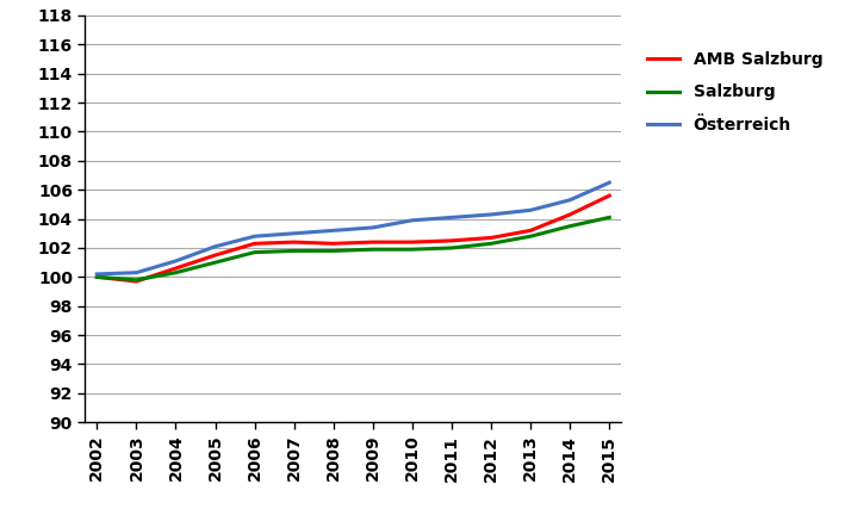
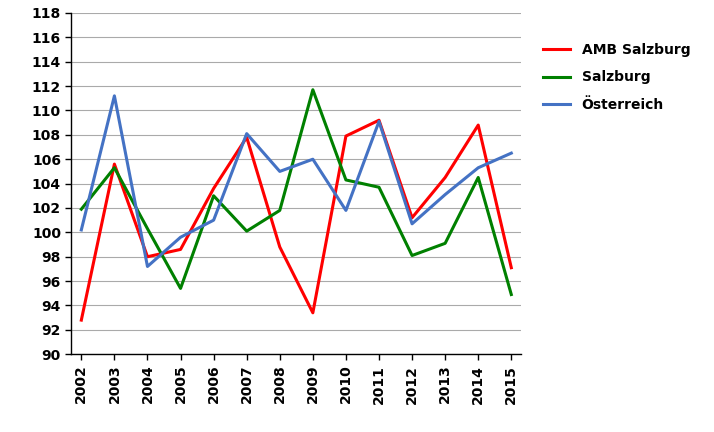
AMB Salzburg/2002: 100.0 -> 92.8
Salzburg/2002: 100.0 -> 101.9
AMB Salzburg/2003: 99.7 -> 105.6
Salzburg/2003: 99.8 -> 105.3
Österreich/2003: 100.3 -> 111.2
AMB Salzburg/2004: 100.6 -> 98.0
Österreich/2004: 101.1 -> 97.2
AMB Salzburg/2005: 101.5 -> 98.6
Salzburg/2005: 101.0 -> 95.4
Österreich/2005: 102.1 -> 99.6
AMB Salzburg/2006: 102.3 -> 103.6
Salzburg/2006: 101.7 -> 103.0
Österreich/2006: 102.8 -> 101.0
AMB Salzburg/2007: 102.4 -> 107.8
Salzburg/2007: 101.8 -> 100.1
Österreich/2007: 103.0 -> 108.1
AMB Salzburg/2008: 102.3 -> 98.8
Österreich/2008: 103.2 -> 105.0
AMB Salzburg/2009: 102.4 -> 93.4
Salzburg/2009: 101.9 -> 111.7
Österreich/2009: 103.4 -> 106.0
AMB Salzburg/2010: 102.4 -> 107.9
Salzburg/2010: 101.9 -> 104.3
Österreich/2010: 103.9 -> 101.8
AMB Salzburg/2011: 102.5 -> 109.2
Salzburg/2011: 102.0 -> 103.7
Österreich/2011: 104.1 -> 109.1
AMB Salzburg/2012: 102.7 -> 101.2
Salzburg/2012: 102.3 -> 98.1
Österreich/2012: 104.3 -> 100.7
AMB Salzburg/2013: 103.2 -> 104.5
Salzburg/2013: 102.8 -> 99.1
Österreich/2013: 104.6 -> 103.1
AMB Salzburg/2014: 104.3 -> 108.8
Salzburg/2014: 103.5 -> 104.5
AMB Salzburg/2015: 105.6 -> 97.1
Salzburg/2015: 104.1 -> 94.9
